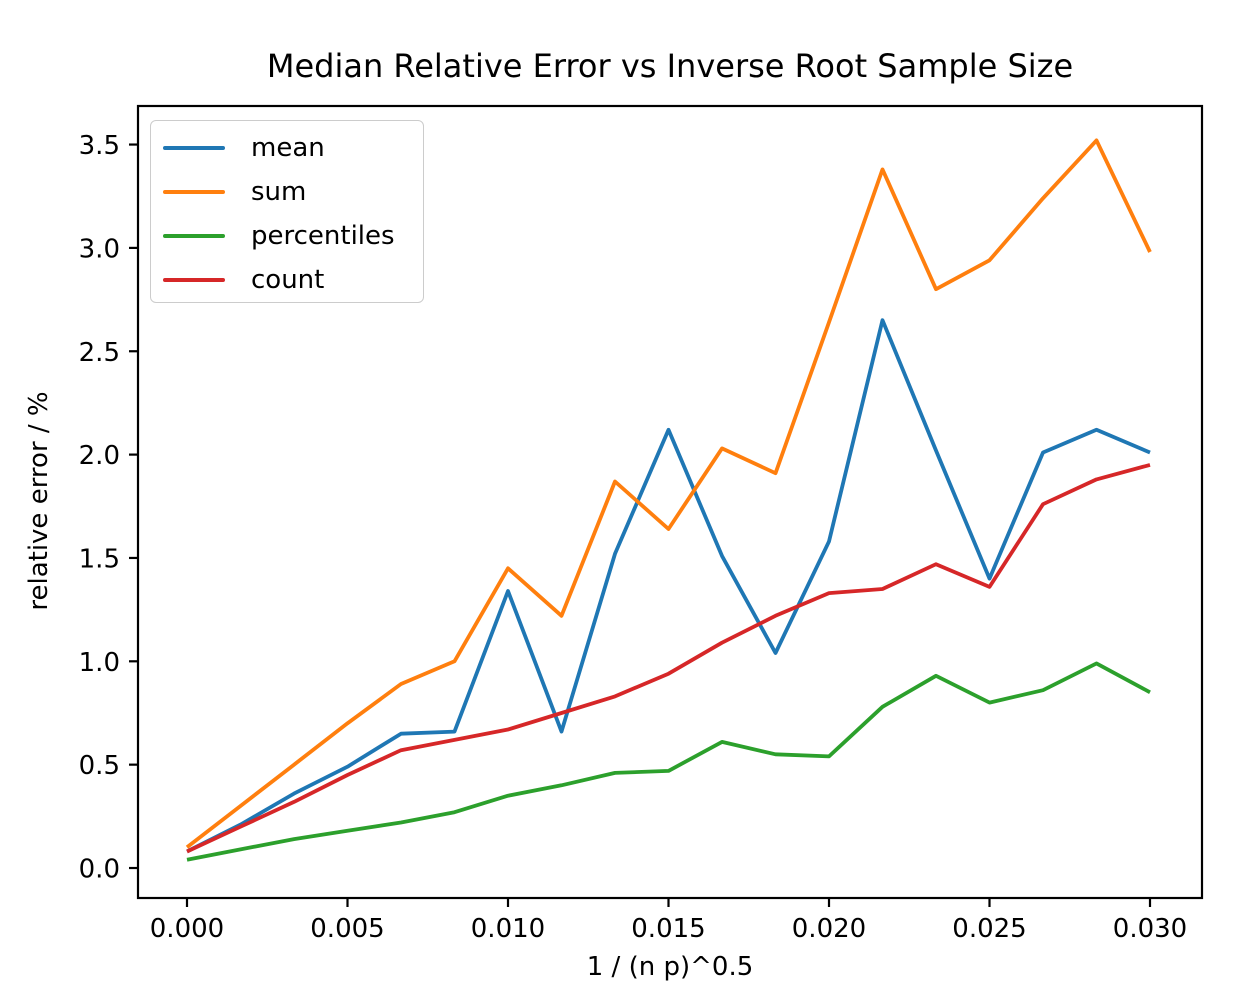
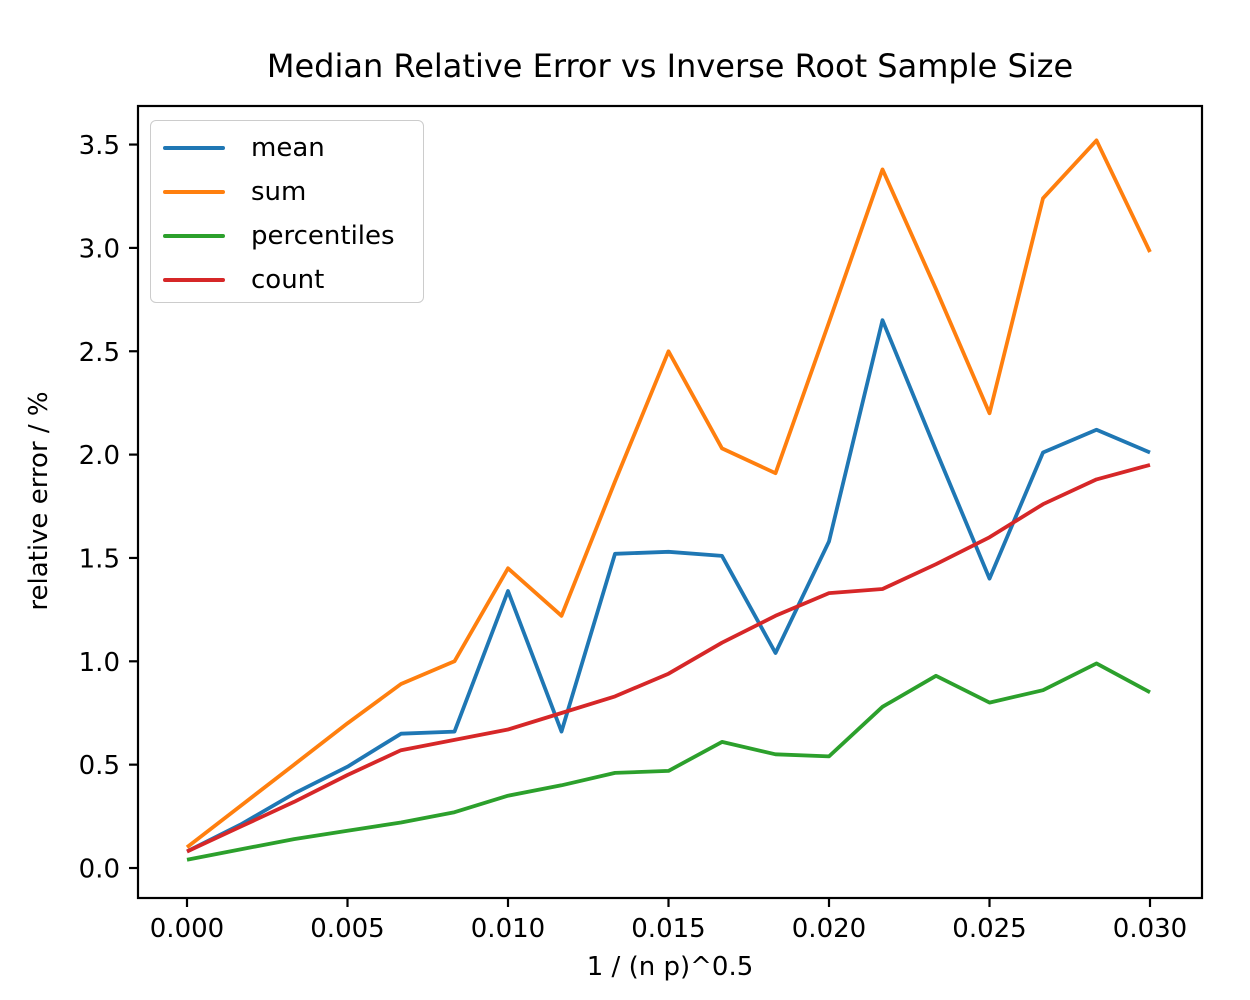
mean/0.015: 2.12 -> 1.53
sum/0.015: 1.64 -> 2.50
sum/0.025: 2.94 -> 2.20
count/0.025: 1.36 -> 1.60
